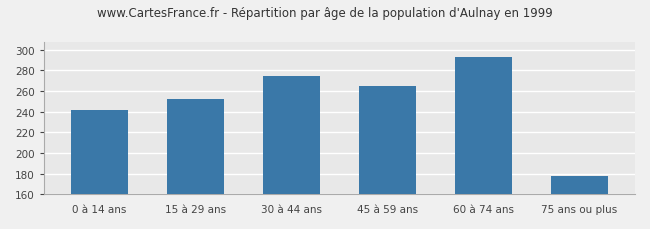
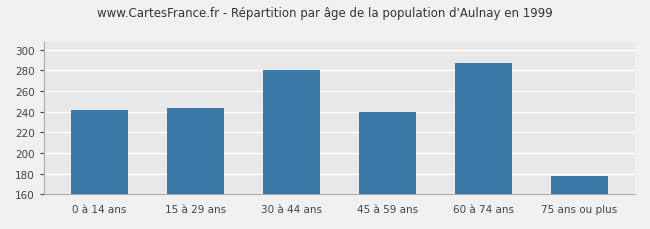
15 à 29 ans: 252 -> 244
30 à 44 ans: 275 -> 280
45 à 59 ans: 265 -> 240
60 à 74 ans: 293 -> 287
